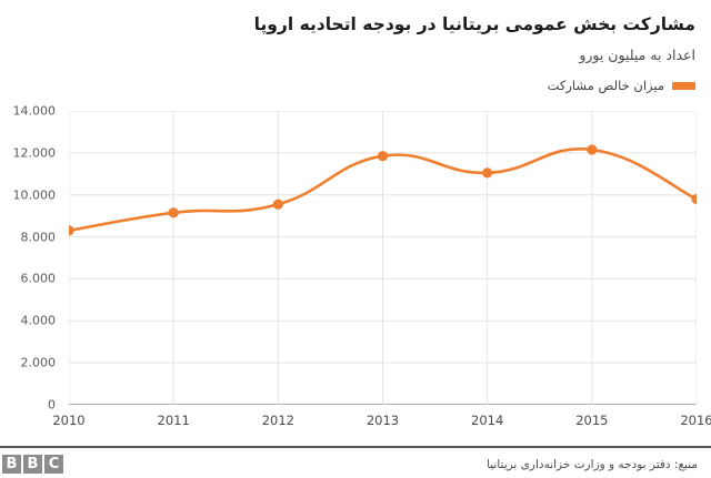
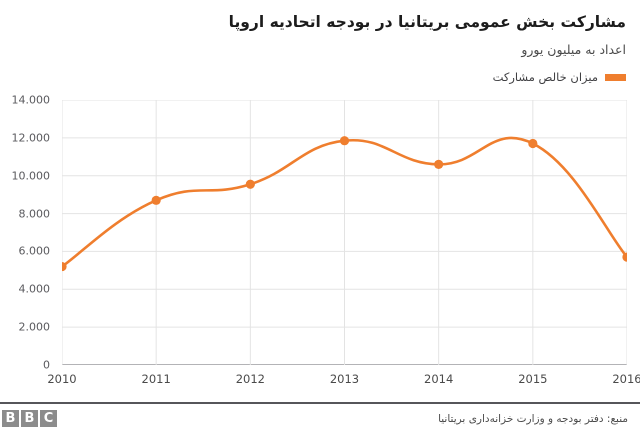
2010: 8300 -> 5200
2011: 9200 -> 8700
2014: 11000 -> 10600
2015: 12200 -> 11700
2016: 9800 -> 5700
